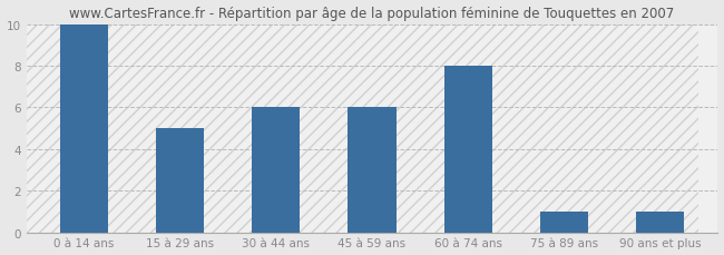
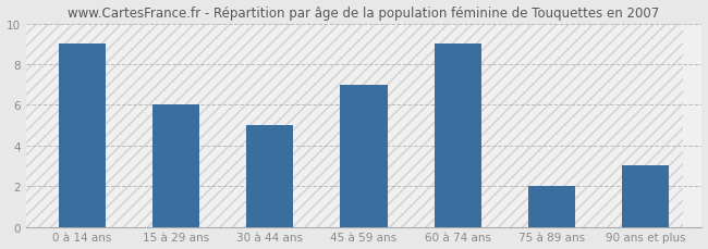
0 à 14 ans: 10 -> 9
15 à 29 ans: 5 -> 6
30 à 44 ans: 6 -> 5
45 à 59 ans: 6 -> 7
60 à 74 ans: 8 -> 9
75 à 89 ans: 1 -> 2
90 ans et plus: 1 -> 3
